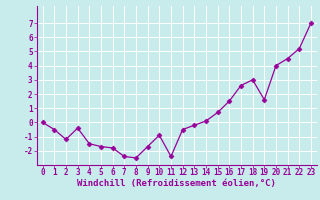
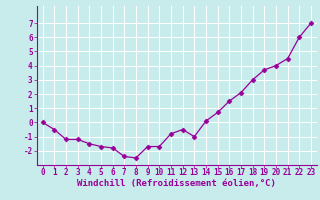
3: -0.4 -> -1.2
10: -0.9 -> -1.7
11: -2.4 -> -0.8
13: -0.2 -> -1.0
17: 2.6 -> 2.1
19: 1.6 -> 3.7
22: 5.2 -> 6.0
